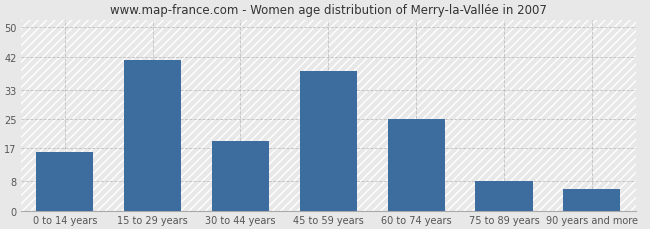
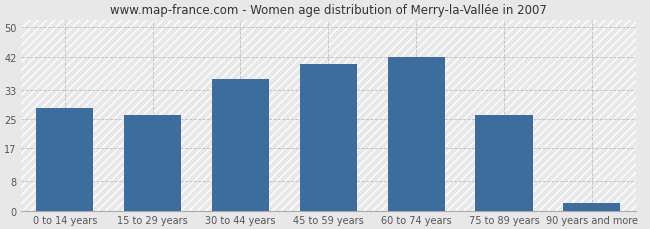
0 to 14 years: 16 -> 28
15 to 29 years: 41 -> 26
30 to 44 years: 19 -> 36
45 to 59 years: 38 -> 40
60 to 74 years: 25 -> 42
75 to 89 years: 8 -> 26
90 years and more: 6 -> 2
